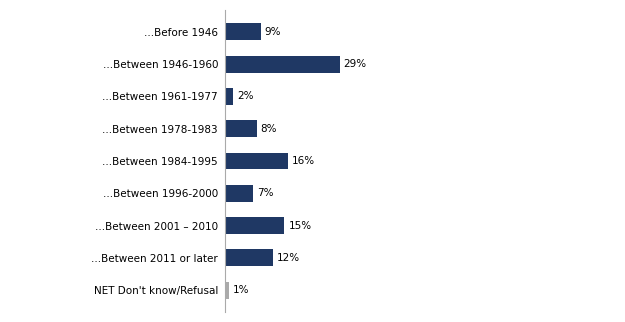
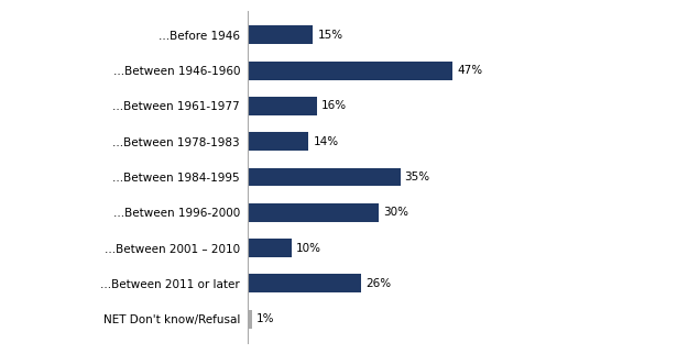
...Before 1946: 9% -> 15%
...Between 1946-1960: 29% -> 47%
...Between 1961-1977: 2% -> 16%
...Between 1978-1983: 8% -> 14%
...Between 1984-1995: 16% -> 35%
...Between 1996-2000: 7% -> 30%
...Between 2001 – 2010: 15% -> 10%
...Between 2011 or later: 12% -> 26%
